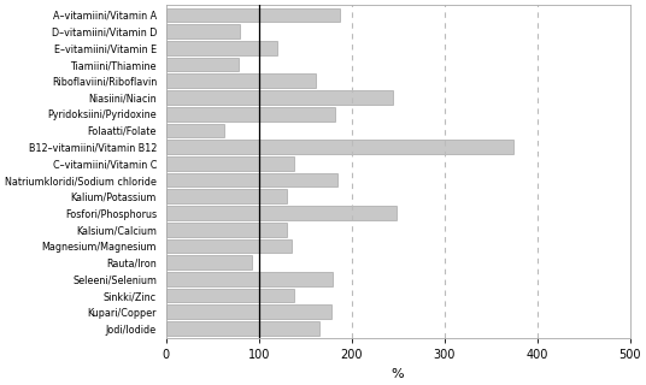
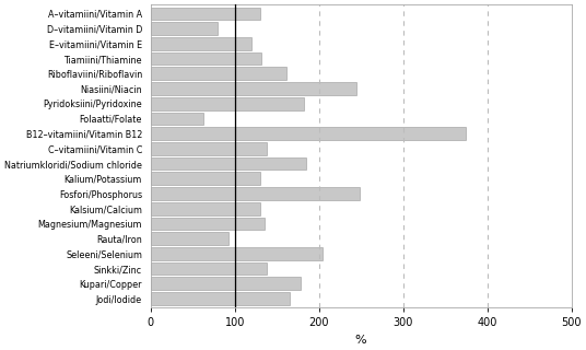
A–vitamiini/Vitamin A: 188 -> 130
Tiamiini/Thiamine: 78 -> 132
Seleeni/Selenium: 180 -> 205
